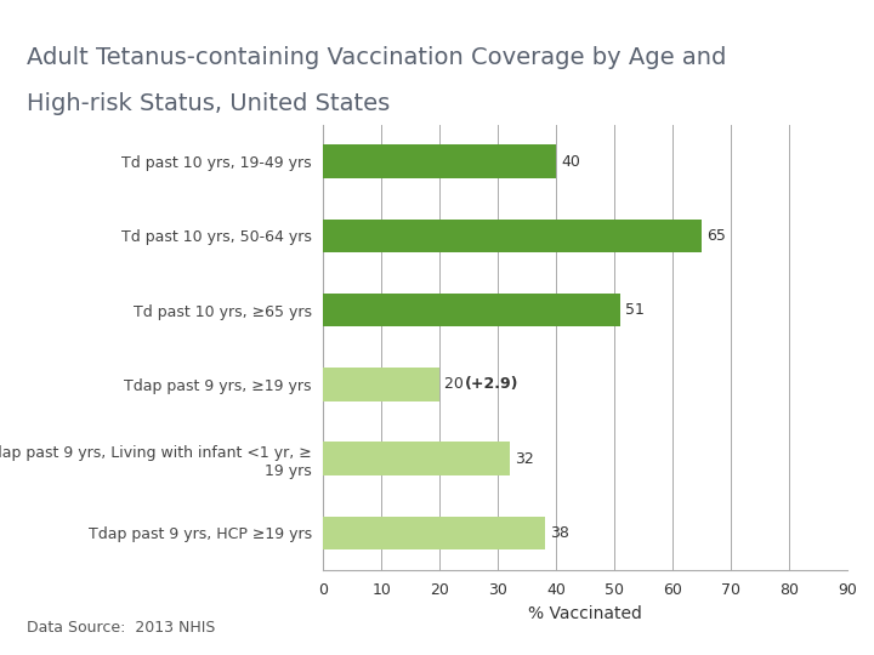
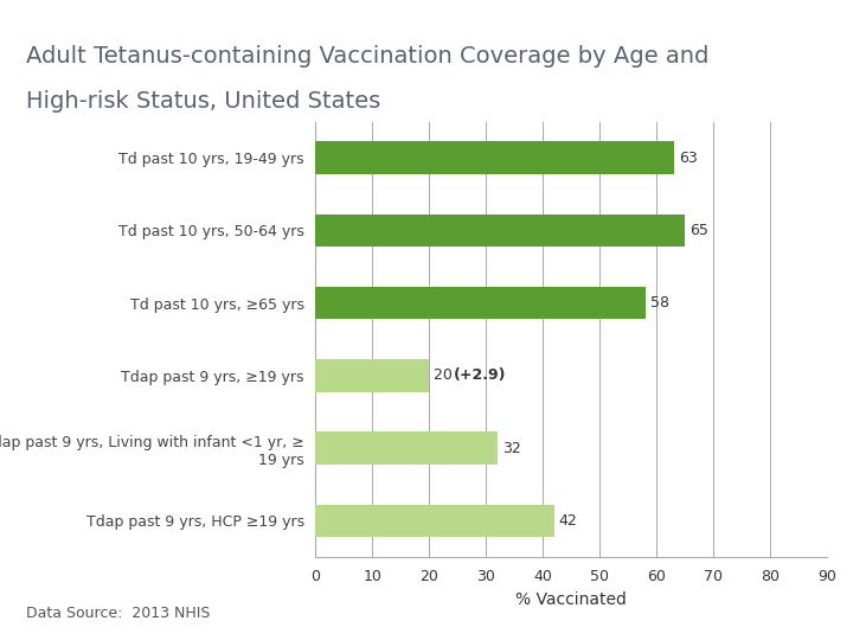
Td past 10 yrs, 19-49 yrs: 40 -> 63
Td past 10 yrs, ≥65 yrs: 51 -> 58
Tdap past 9 yrs, HCP ≥19 yrs: 38 -> 42
